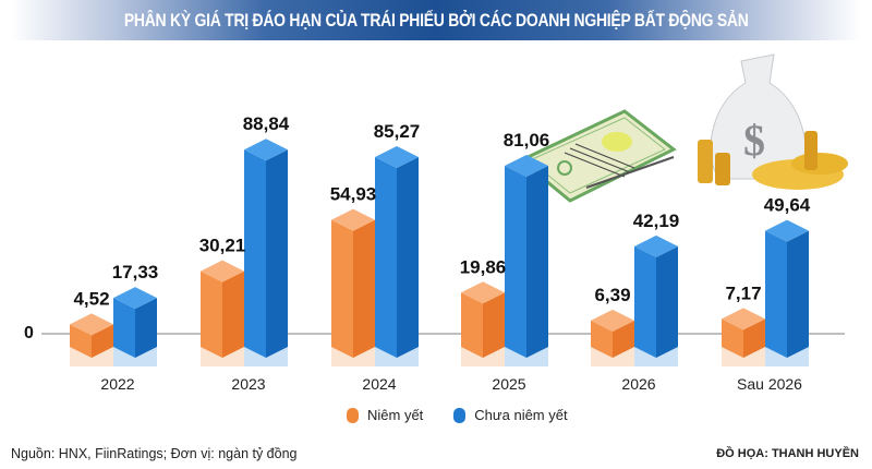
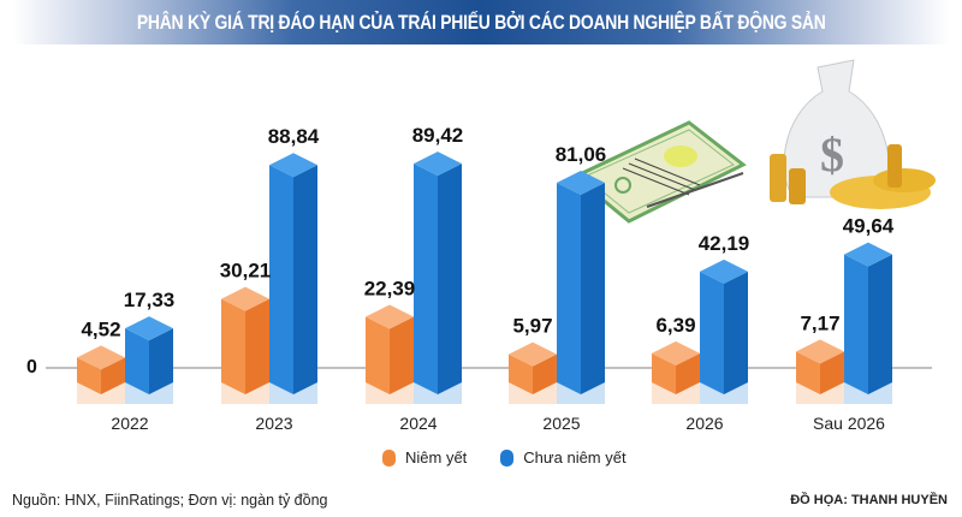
Niêm yết/2024: 54,93 -> 22,39
Chưa niêm yết/2024: 85,27 -> 89,42
Niêm yết/2025: 19,86 -> 5,97
